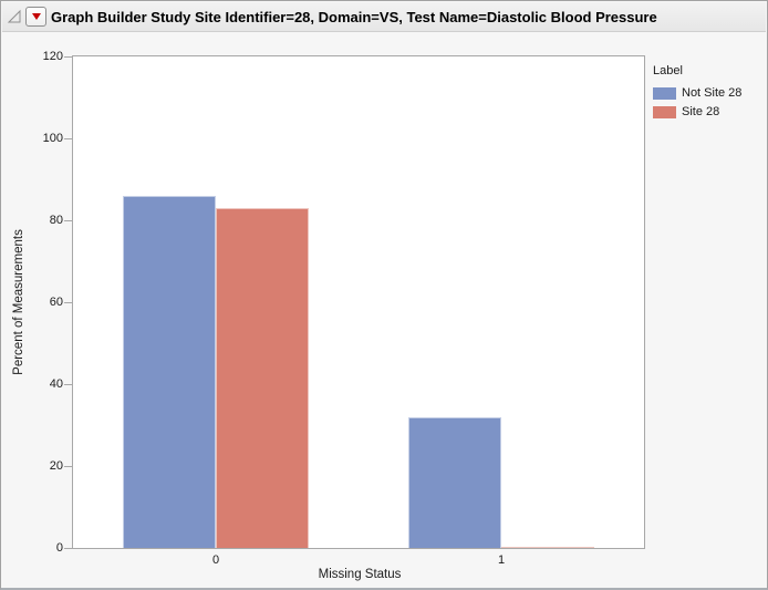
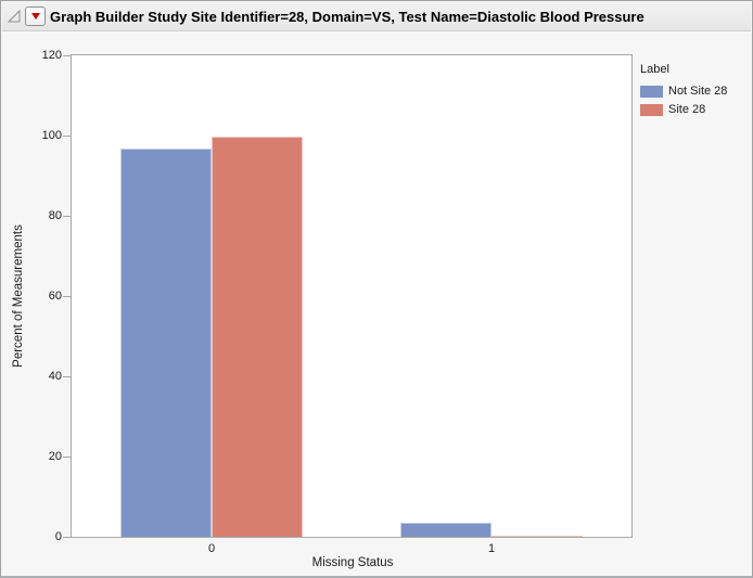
Not Site 28/0: 86 -> 97
Site 28/0: 83 -> 100
Not Site 28/1: 32 -> 3
